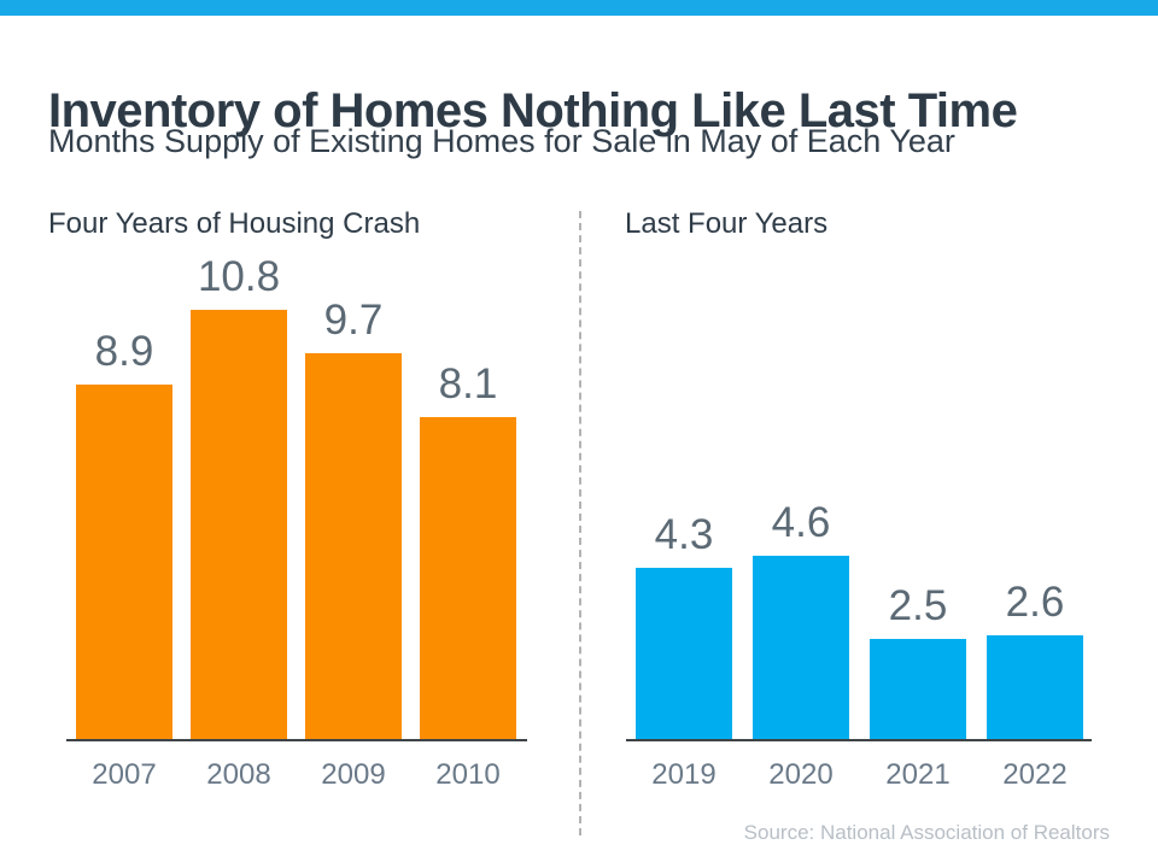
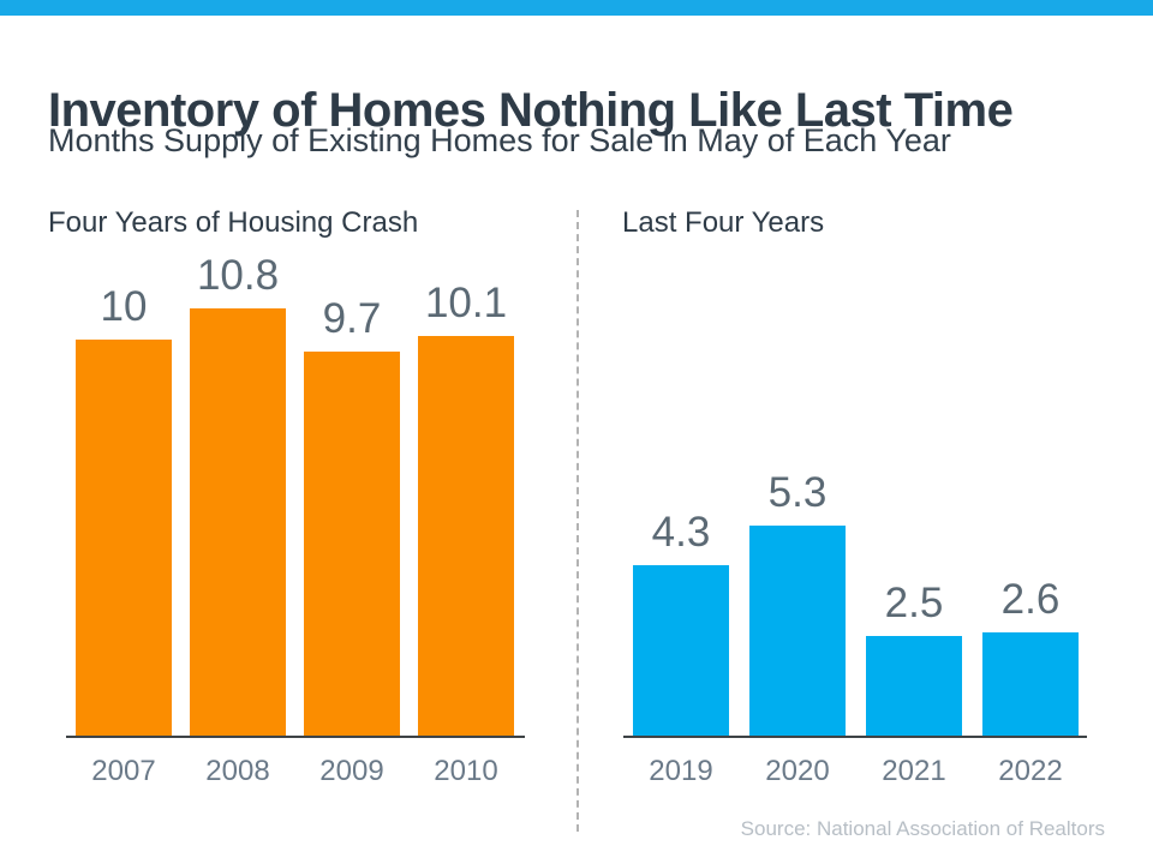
Four Years of Housing Crash/2007: 8.9 -> 10
Four Years of Housing Crash/2010: 8.1 -> 10.1
Last Four Years/2020: 4.6 -> 5.3
